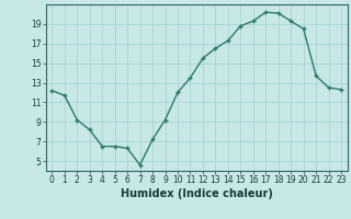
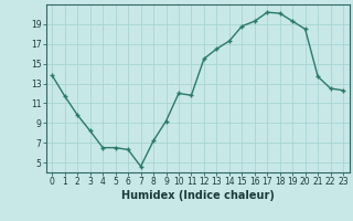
0: 12.2 -> 13.8
2: 9.2 -> 9.8
11: 13.5 -> 11.8
